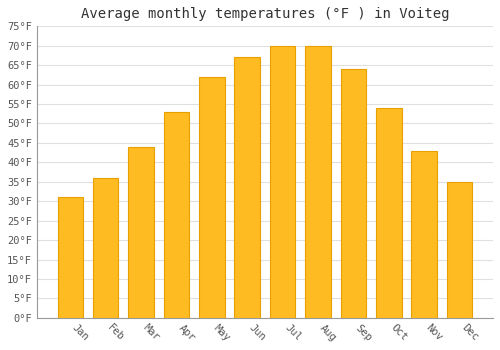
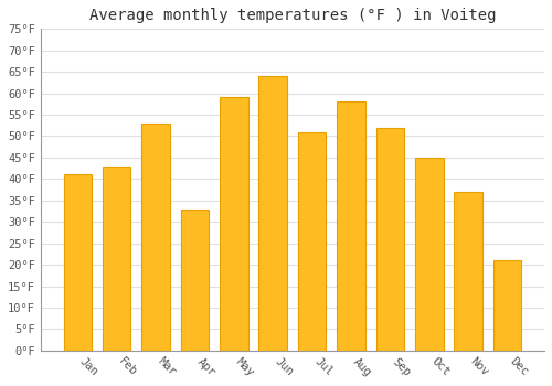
Jan: 31°F -> 41°F
Feb: 36°F -> 43°F
Mar: 44°F -> 53°F
Apr: 53°F -> 33°F
May: 62°F -> 59°F
Jun: 67°F -> 64°F
Jul: 70°F -> 51°F
Aug: 70°F -> 58°F
Sep: 64°F -> 52°F
Oct: 54°F -> 45°F
Nov: 43°F -> 37°F
Dec: 35°F -> 21°F
